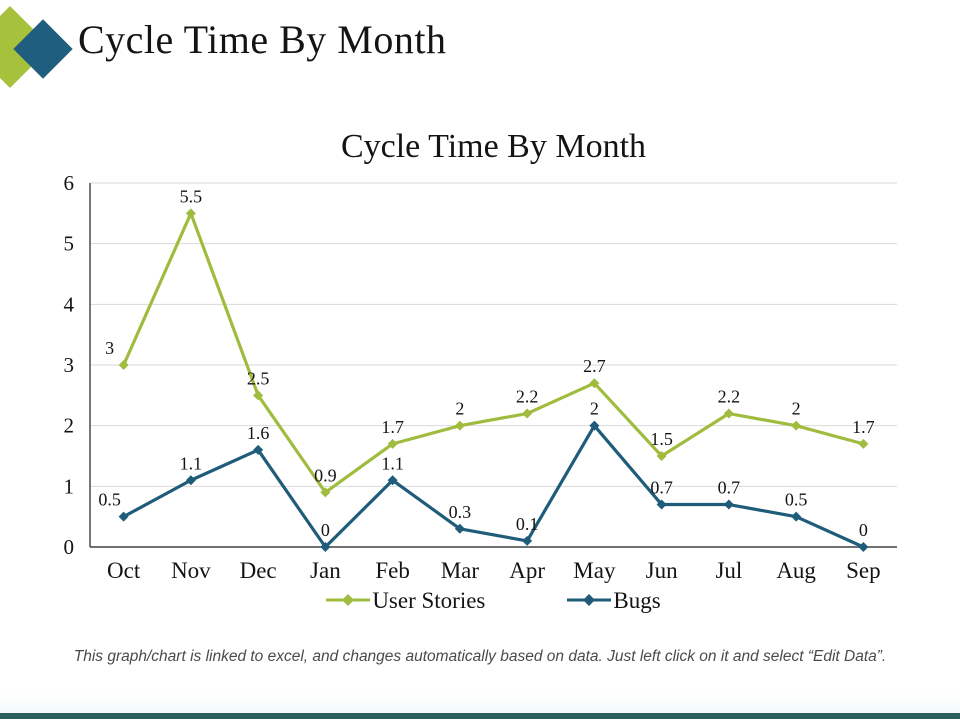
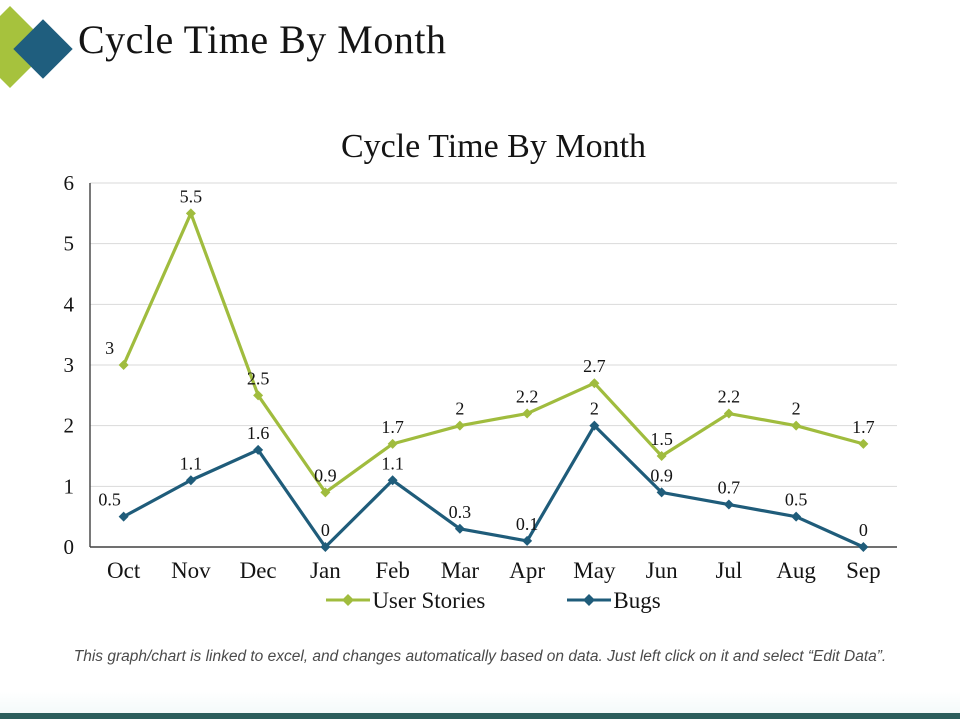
Bugs/Jun: 0.7 -> 0.9
